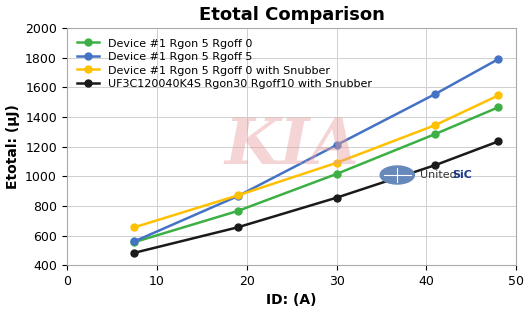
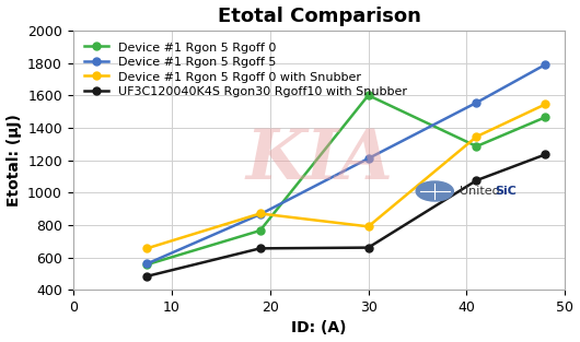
Device #1 Rgon 5 Rgoff 0/30: 1020 -> 1600
Device #1 Rgon 5 Rgoff 0 with Snubber/30: 1090 -> 790
UF3C120040K4S Rgon30 Rgoff10 with Snubber/30: 860 -> 660
